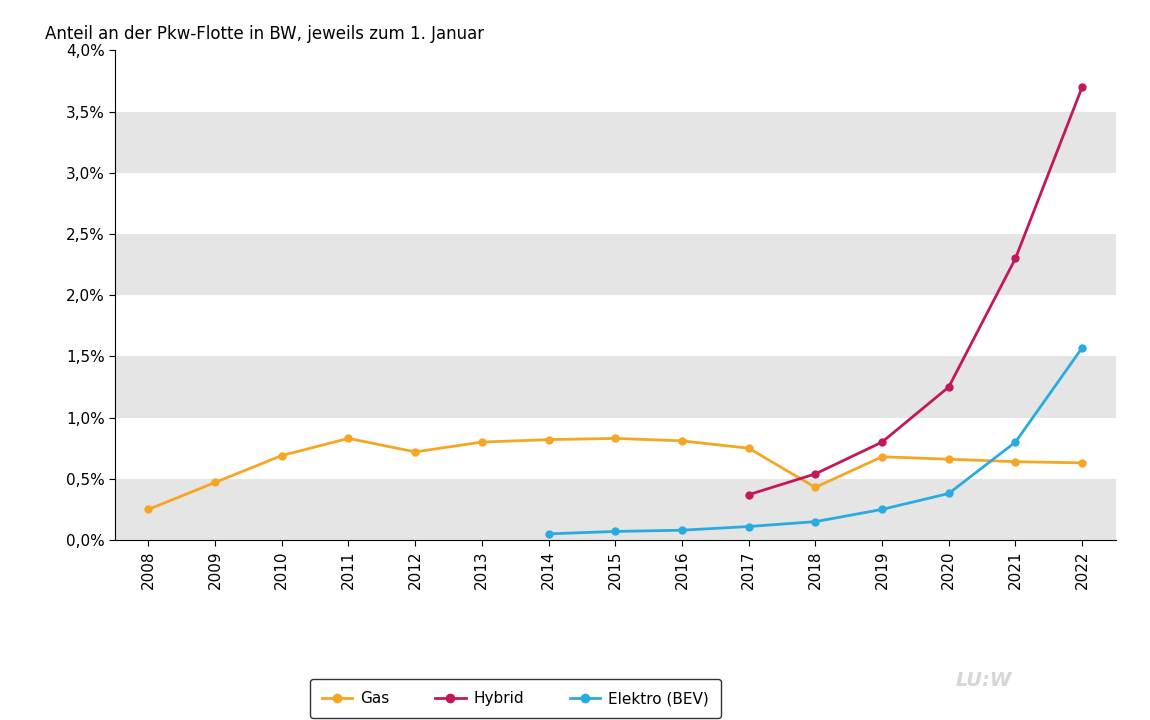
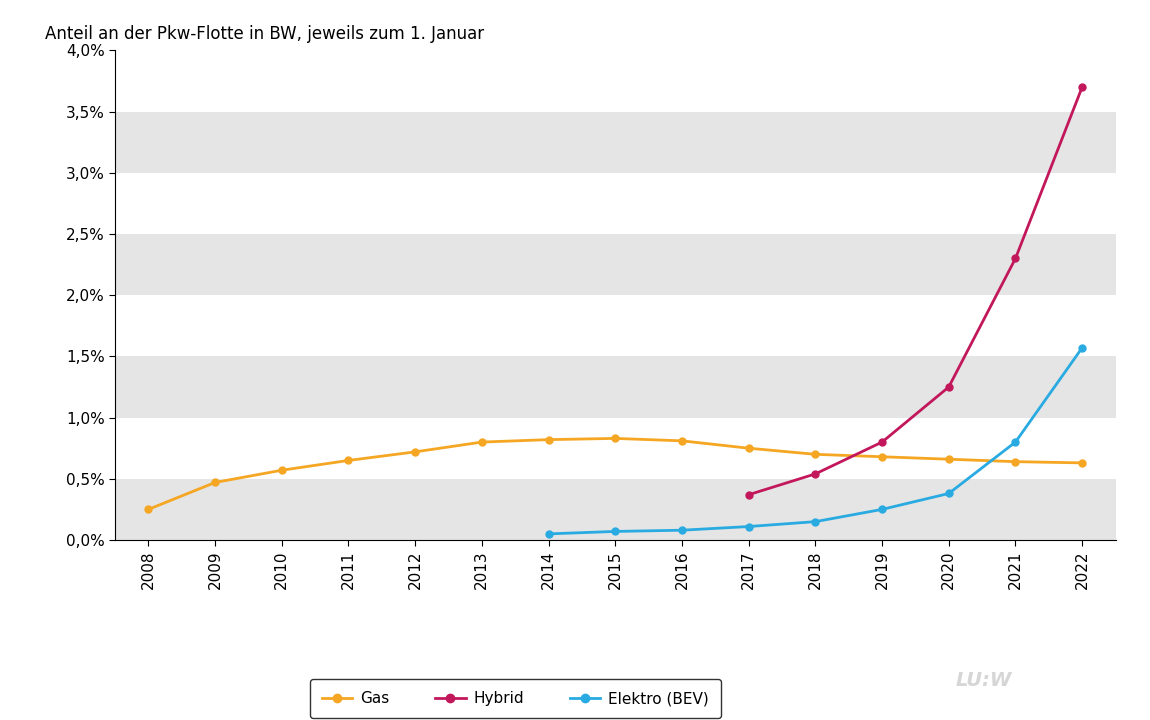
Gas/2010: 0,69% -> 0,57%
Gas/2011: 0,83% -> 0,65%
Gas/2018: 0,43% -> 0,70%
